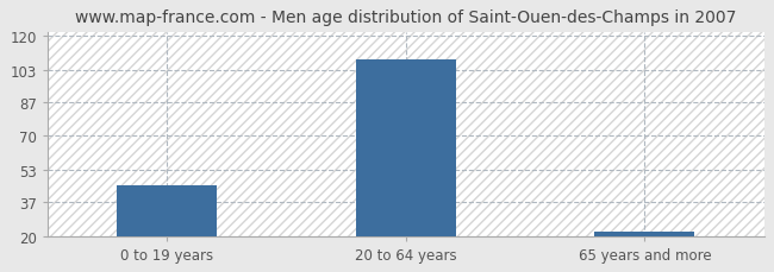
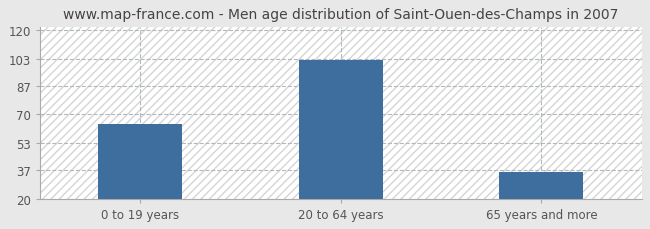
0 to 19 years: 45 -> 64
20 to 64 years: 108 -> 102
65 years and more: 22 -> 36
